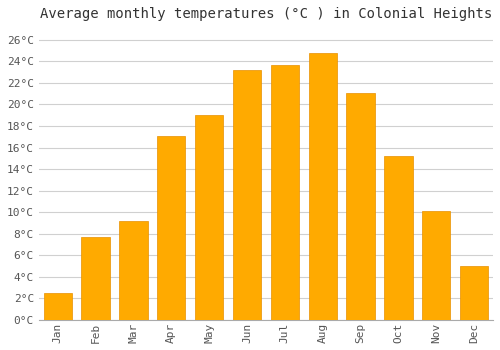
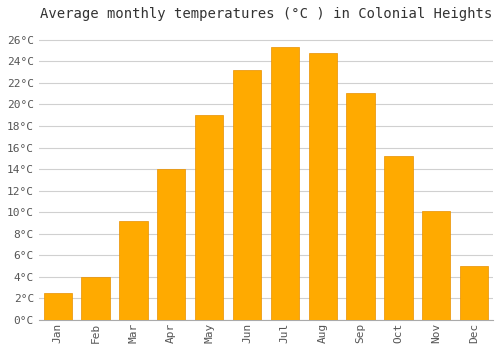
Feb: 7.7°C -> 4.0°C
Apr: 17.1°C -> 14.0°C
Jul: 23.7°C -> 25.3°C
